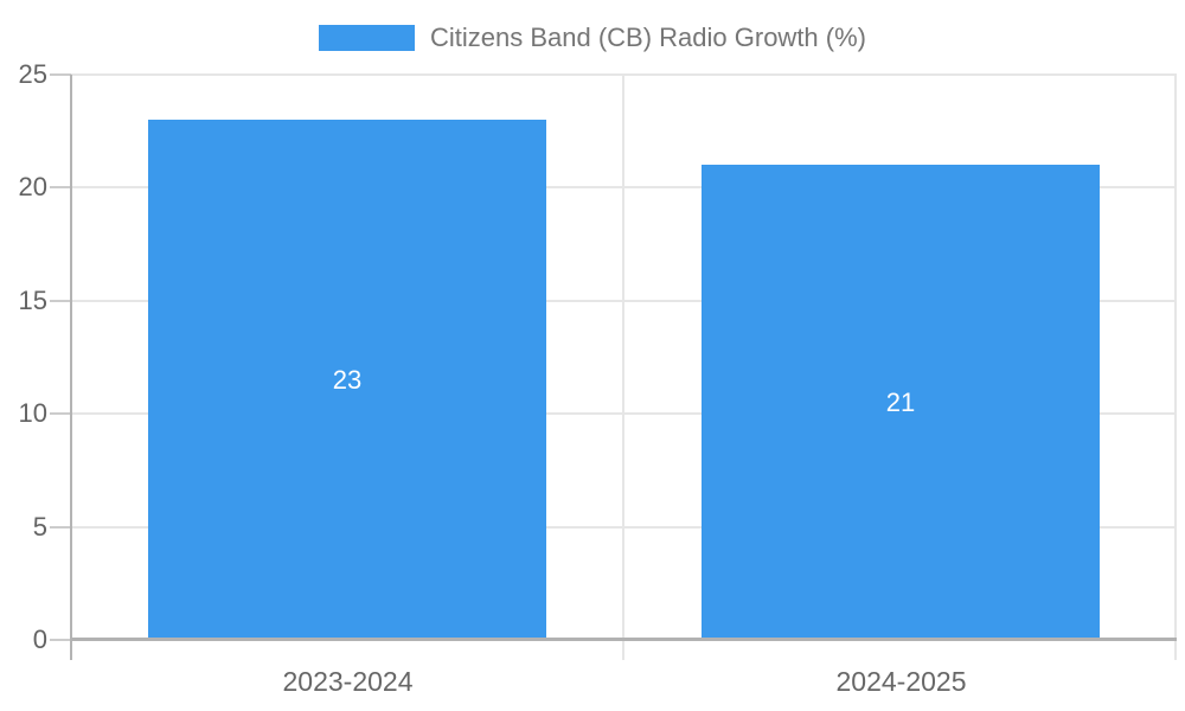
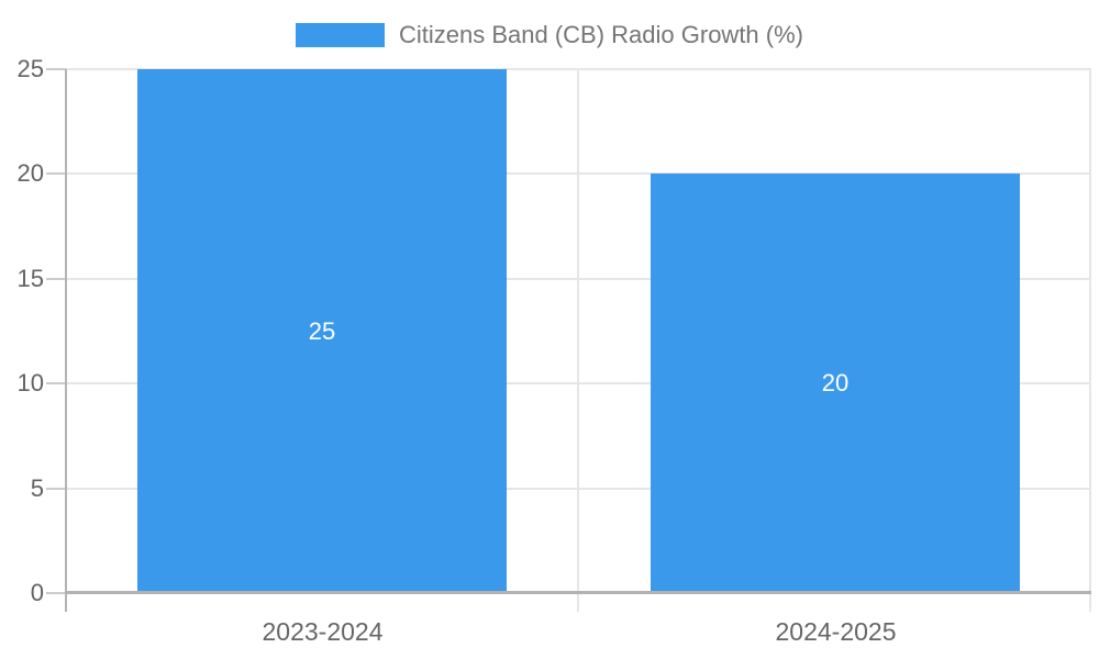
2023-2024: 23 -> 25
2024-2025: 21 -> 20
